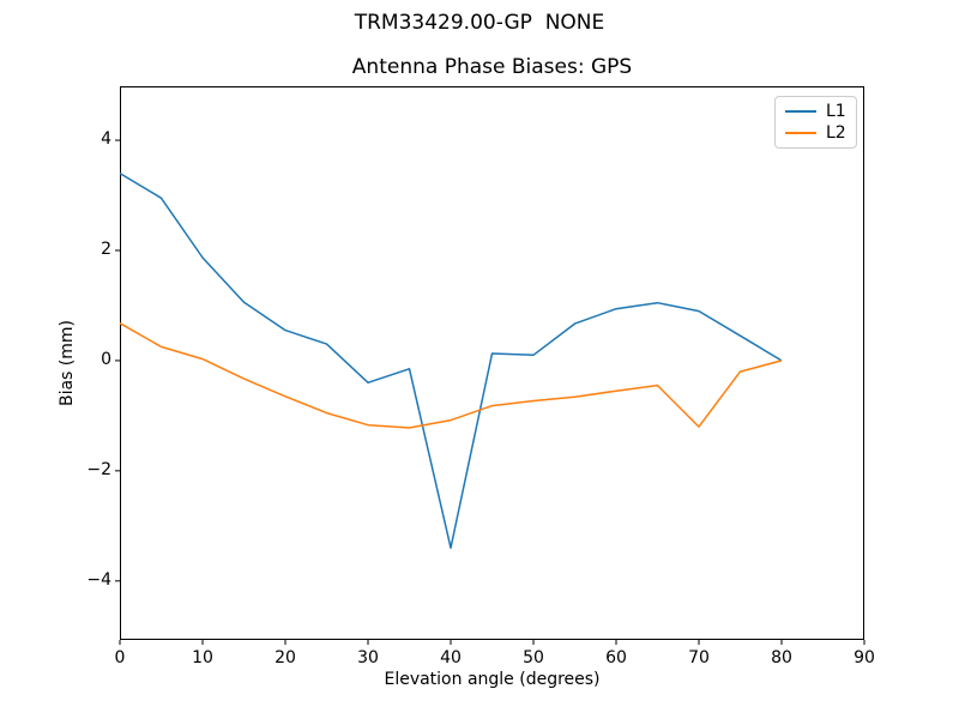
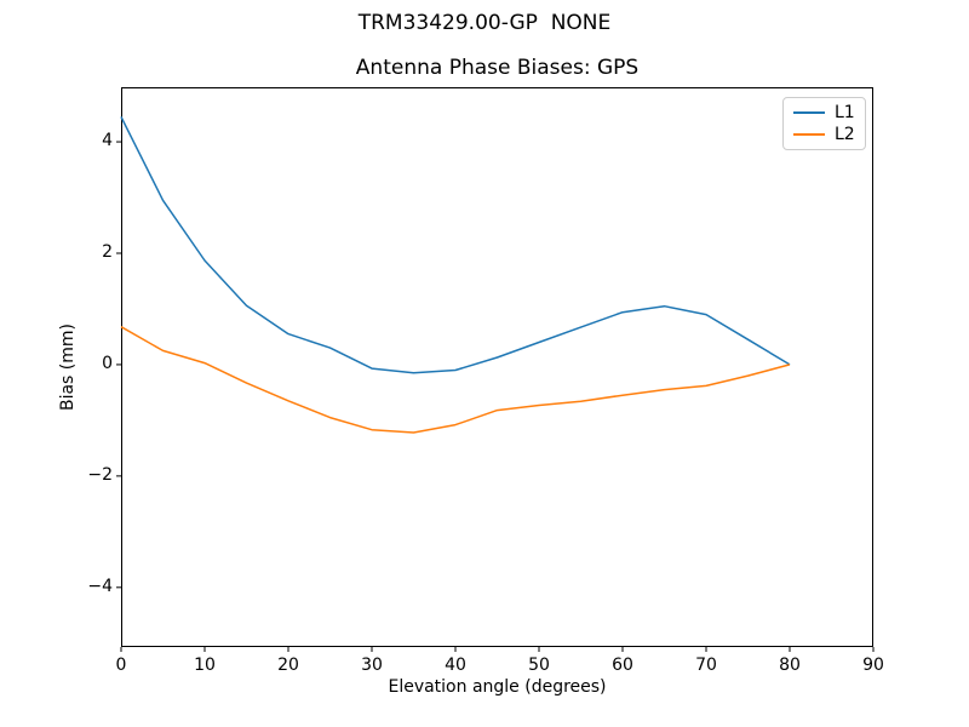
L1/0: 3.4 -> 4.5
L1/30: -0.4 -> -0.1
L1/40: -3.4 -> -0.1
L1/50: 0.1 -> 0.4
L2/70: -1.2 -> -0.4
